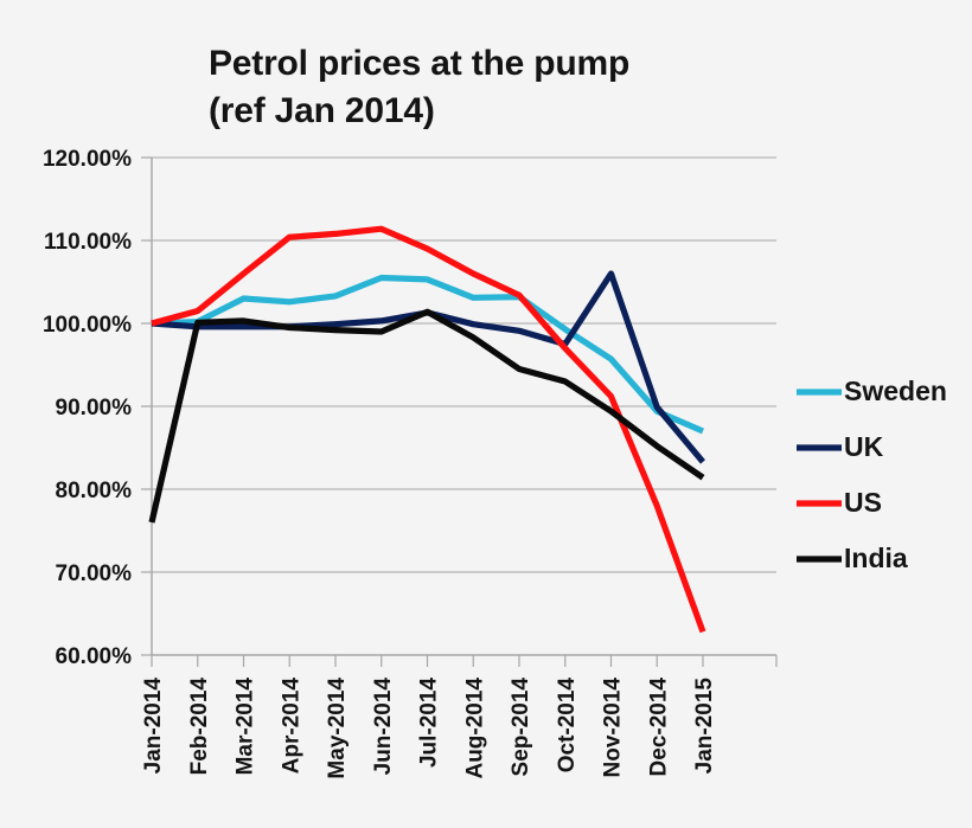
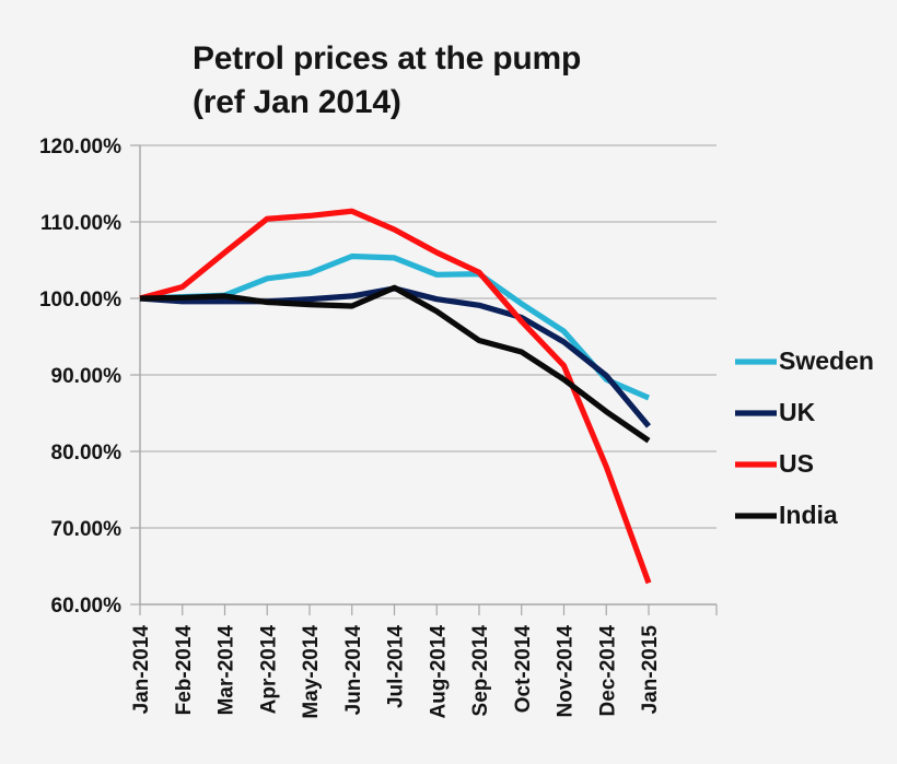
India/Jan-2014: 76% -> 100%
Sweden/Mar-2014: 103% -> 100%
UK/Nov-2014: 106% -> 94%
